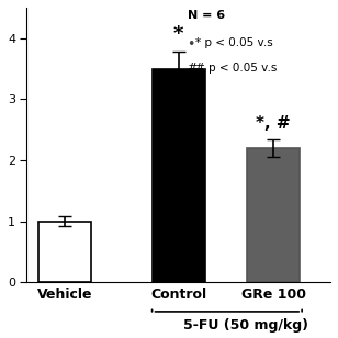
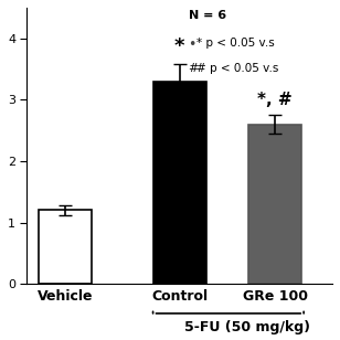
Vehicle: 1.0 -> 1.2
Control: 3.5 -> 3.3
GRe 100: 2.2 -> 2.6
